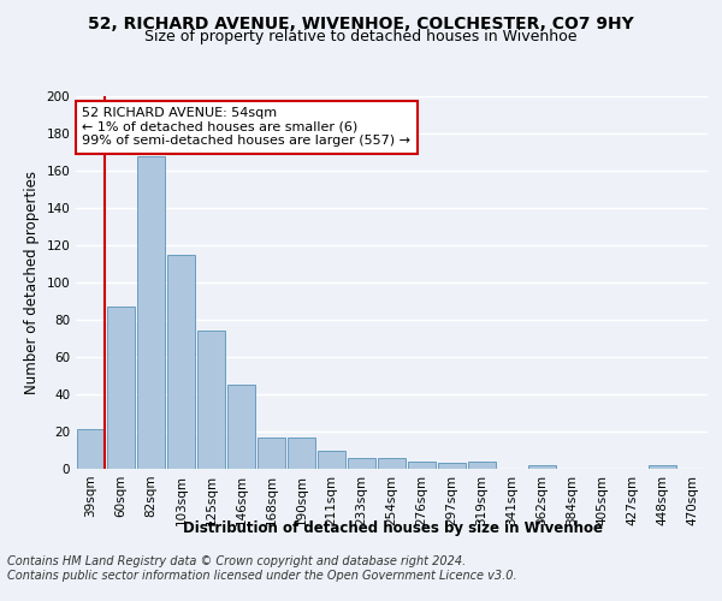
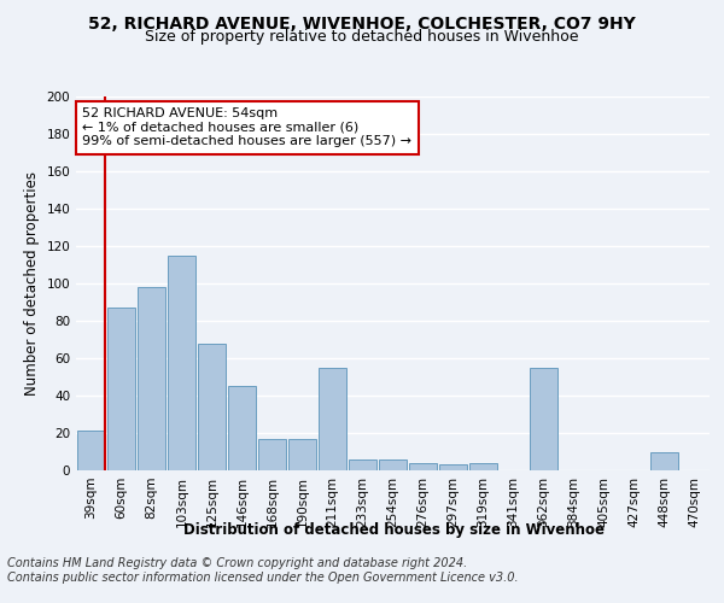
82sqm: 168 -> 98
125sqm: 74 -> 68
211sqm: 10 -> 55
362sqm: 2 -> 55
448sqm: 2 -> 10
